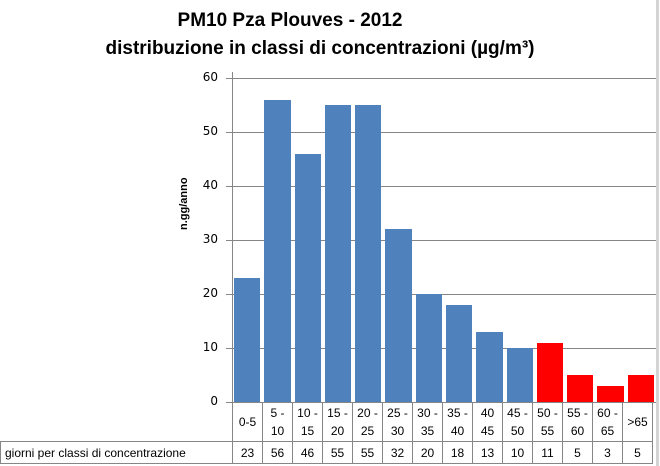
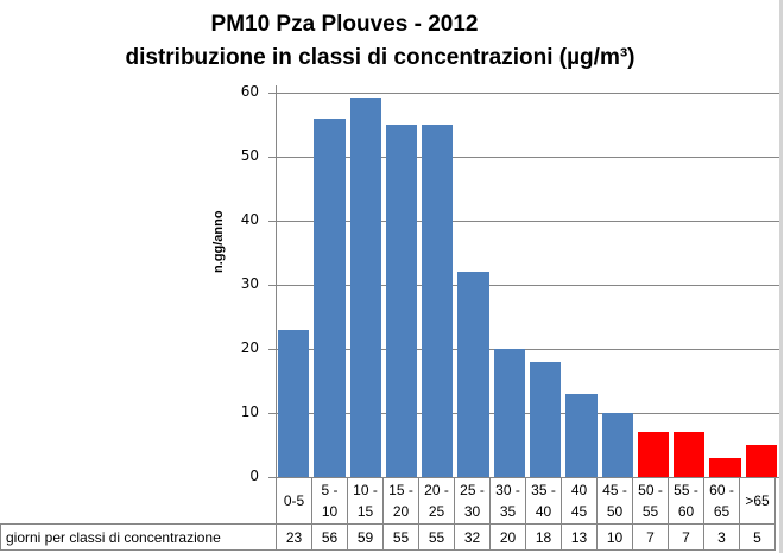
10 - 15: 46 -> 59
50 - 55: 11 -> 7
55 - 60: 5 -> 7
